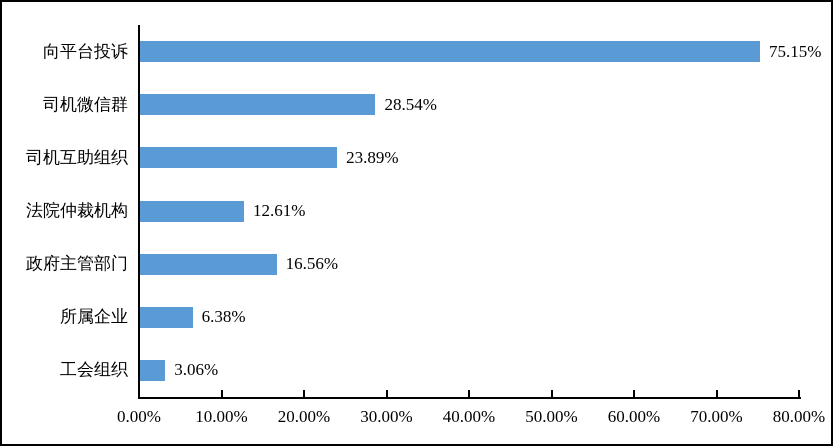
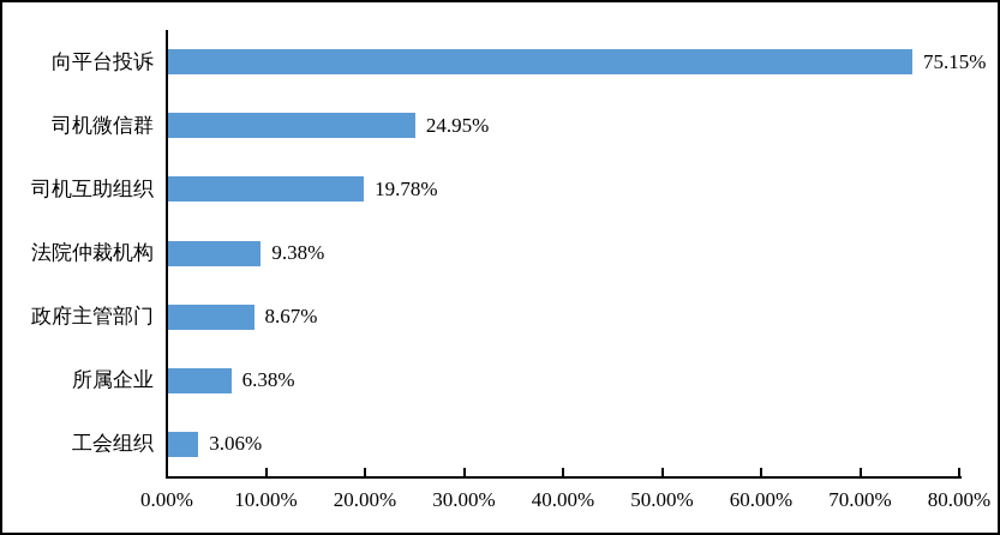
司机微信群: 28.54% -> 24.95%
司机互助组织: 23.89% -> 19.78%
法院仲裁机构: 12.61% -> 9.38%
政府主管部门: 16.56% -> 8.67%
